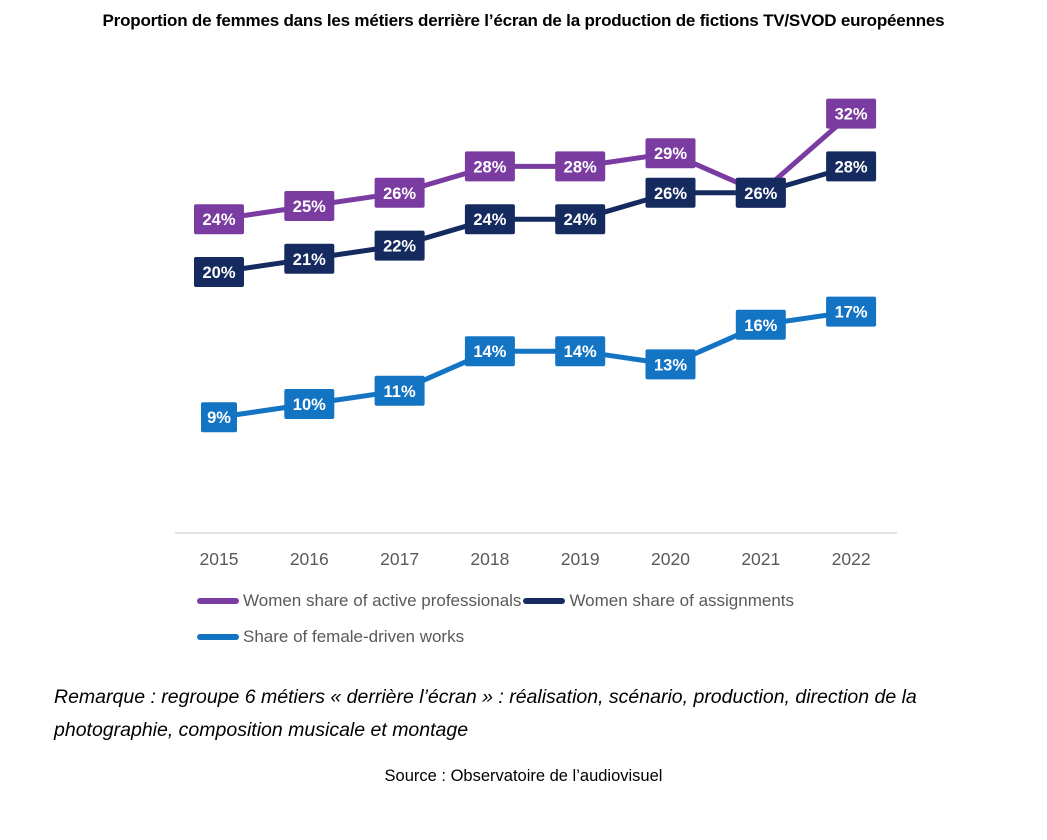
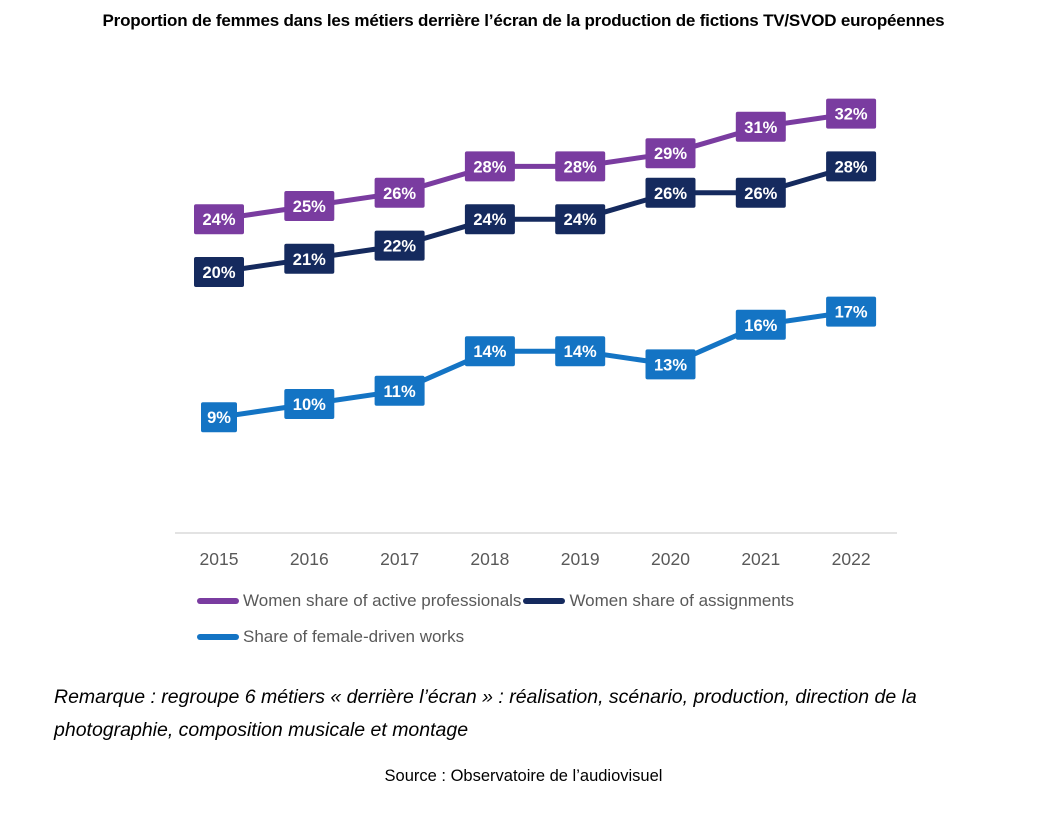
Women share of active professionals/2021: 26% -> 31%
